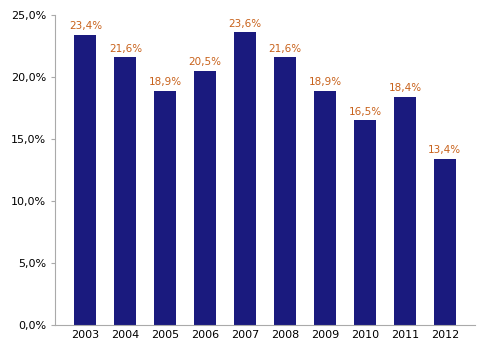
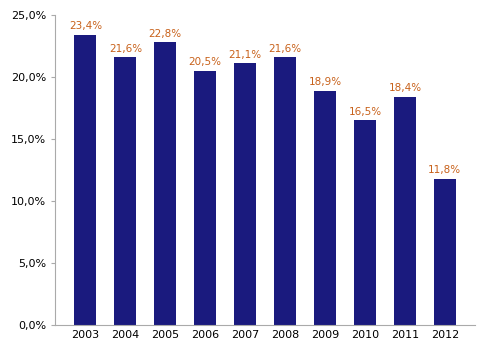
2005: 18,9% -> 22,8%
2007: 23,6% -> 21,1%
2012: 13,4% -> 11,8%
